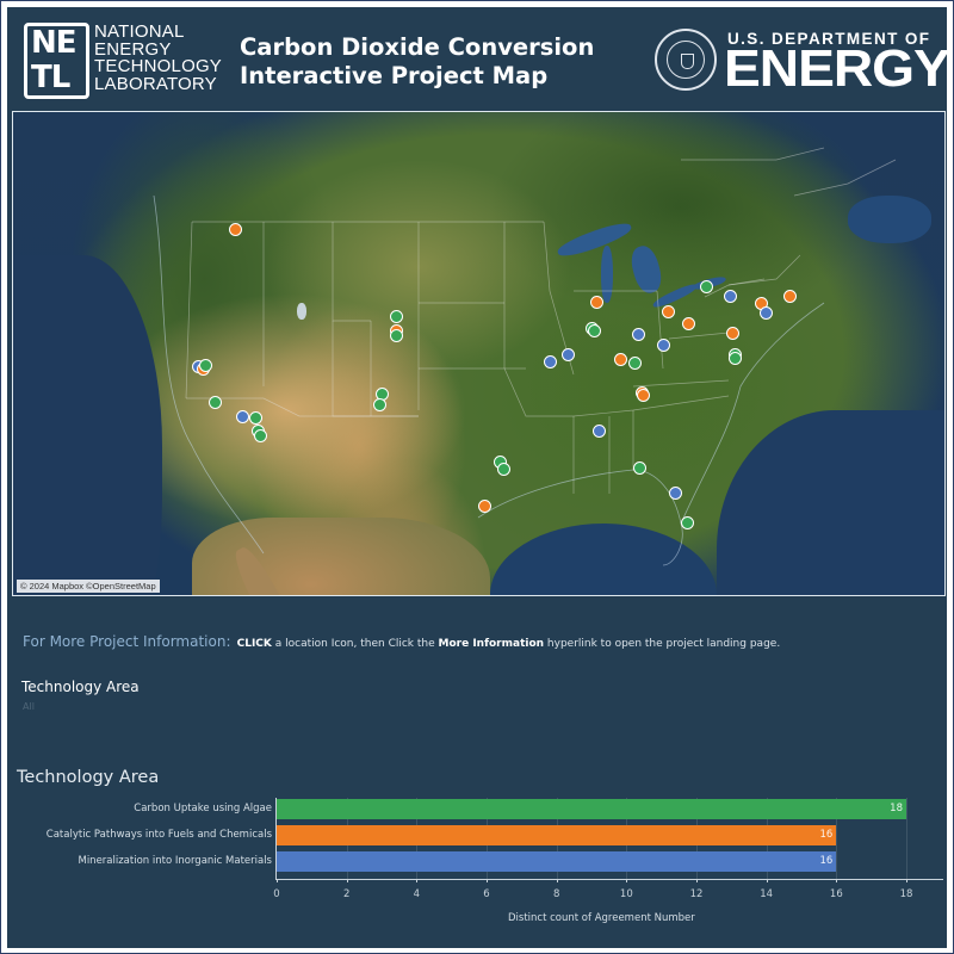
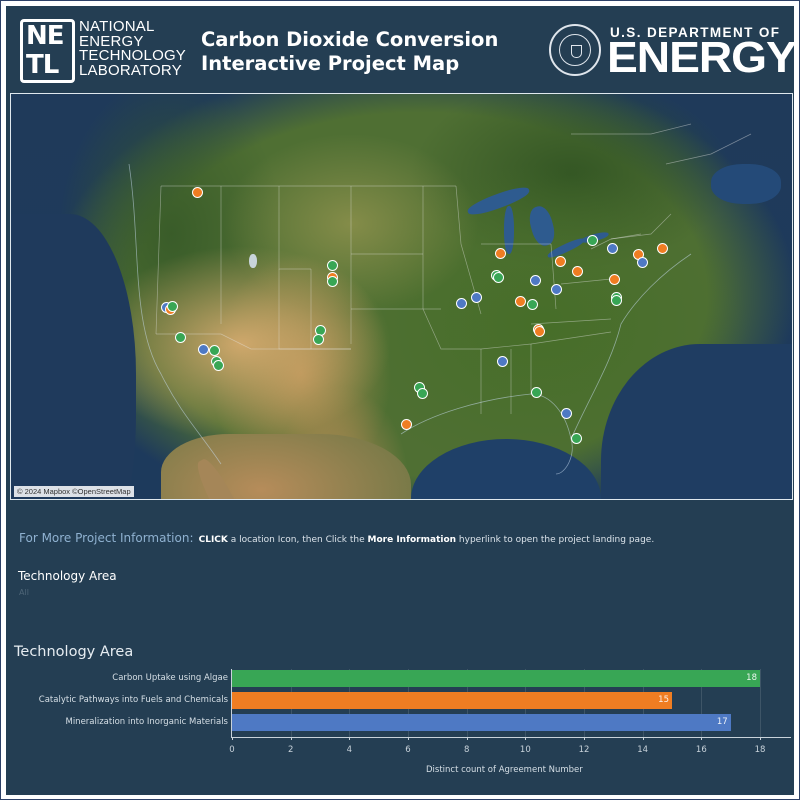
Catalytic Pathways into Fuels and Chemicals: 16 -> 15
Mineralization into Inorganic Materials: 16 -> 17
